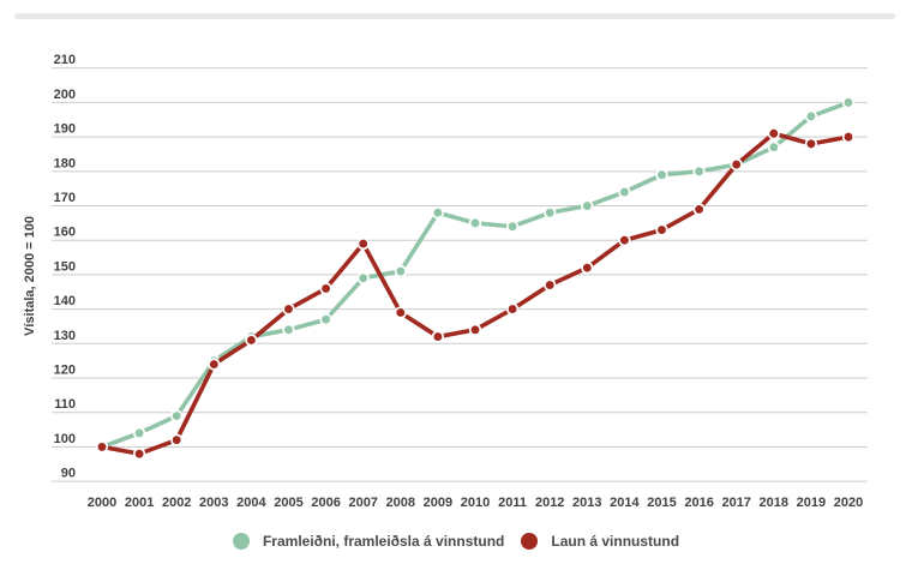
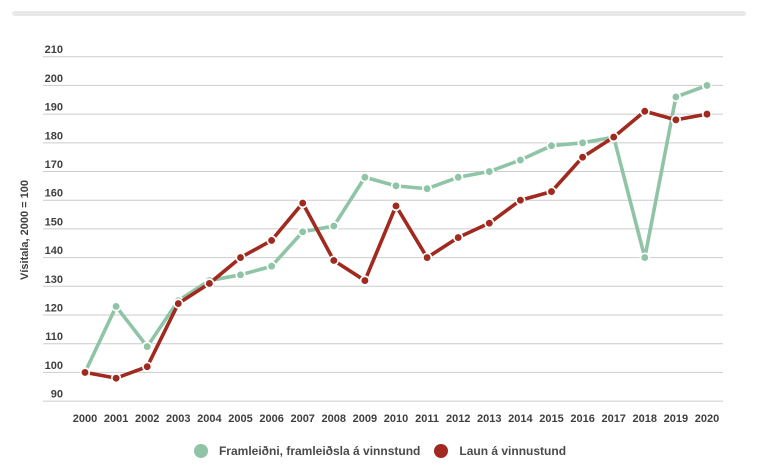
Framleiðni, framleiðsla á vinnstund/2001: 104 -> 123
Laun á vinnustund/2010: 134 -> 158
Laun á vinnustund/2016: 169 -> 175
Framleiðni, framleiðsla á vinnstund/2018: 187 -> 140
